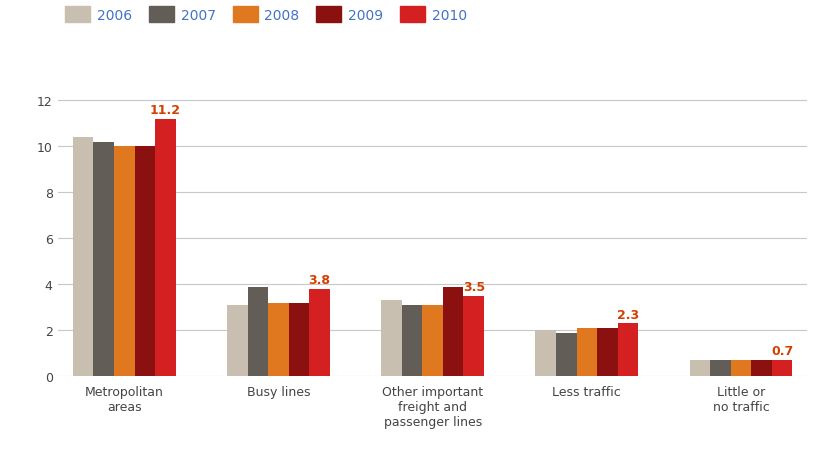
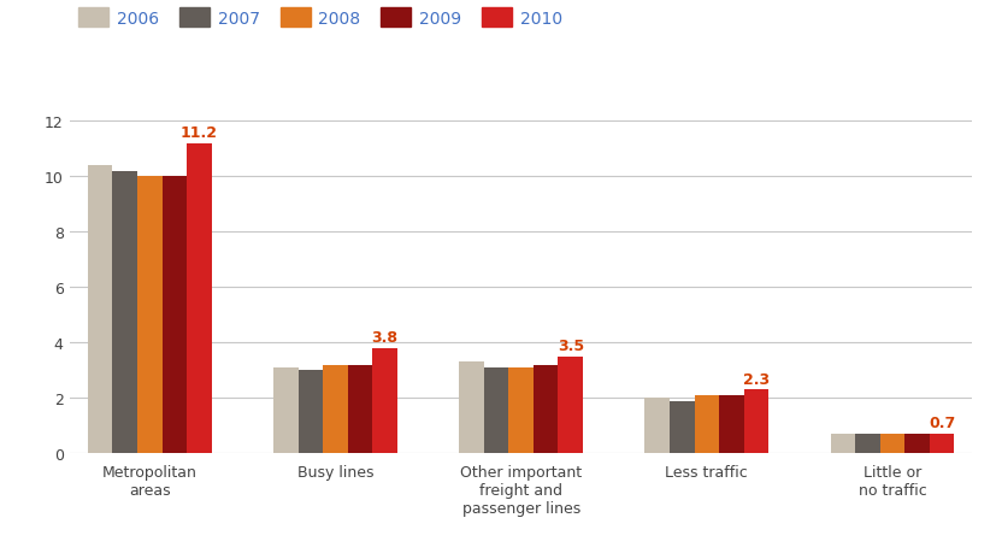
2007/Busy lines: 3.9 -> 3.0
2009/Other important freight and passenger lines: 3.9 -> 3.2
